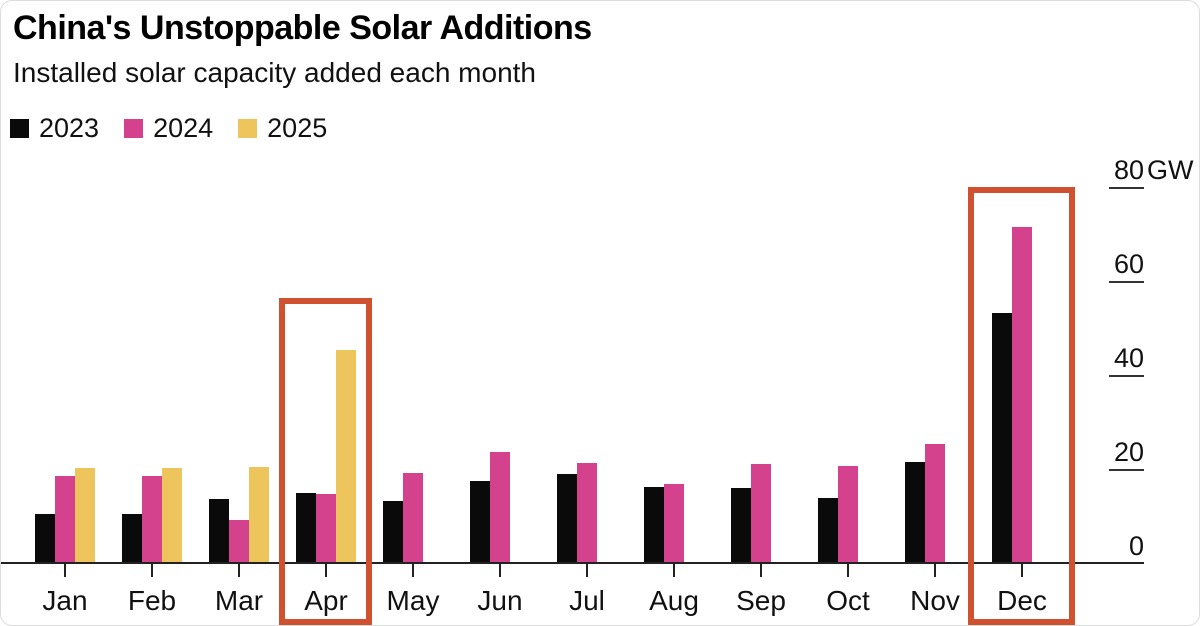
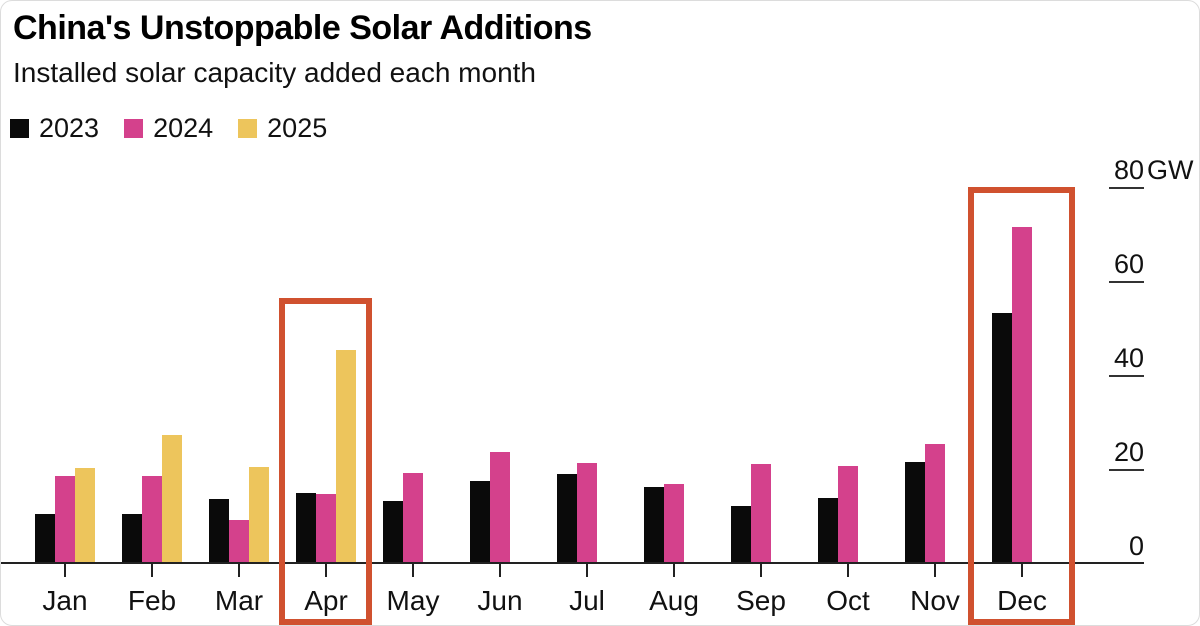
2025/Feb: 20 -> 27
2023/Sep: 16 -> 12
